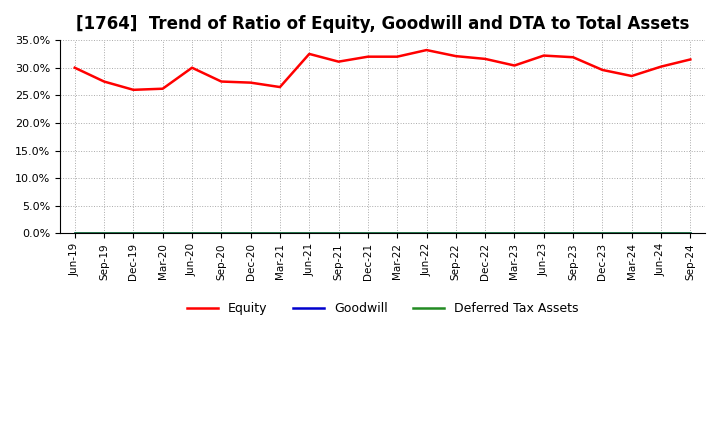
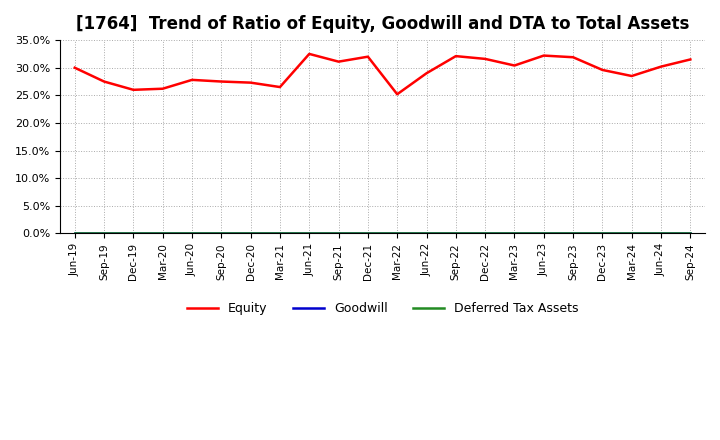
Equity/Jun-20: 30.0% -> 27.8%
Equity/Mar-22: 32.0% -> 25.2%
Equity/Jun-22: 33.2% -> 29.0%
